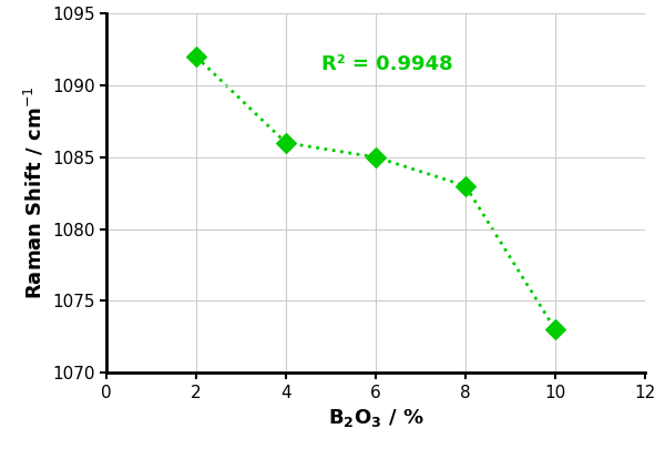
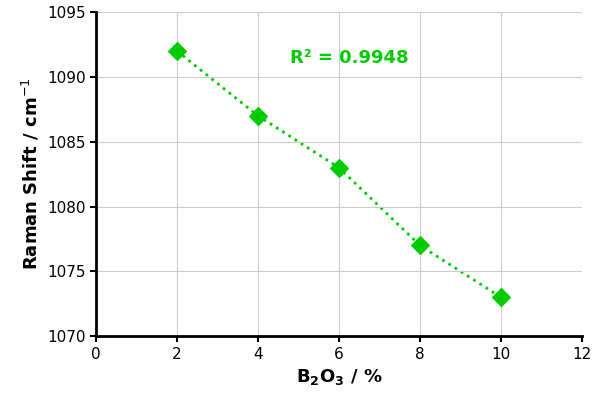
4: 1086 -> 1087
6: 1085 -> 1083
8: 1083 -> 1077
